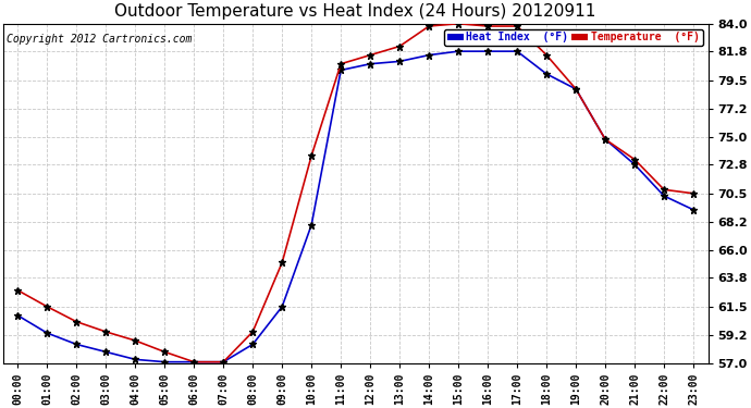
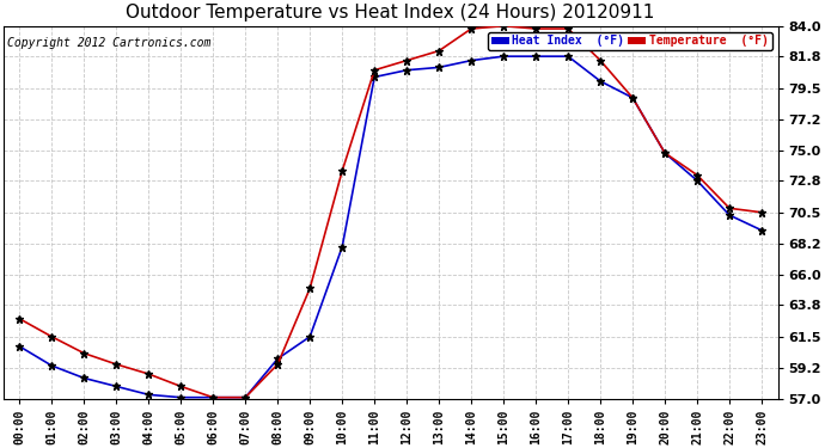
Heat Index (°F)/08:00: 58.5 -> 59.9
